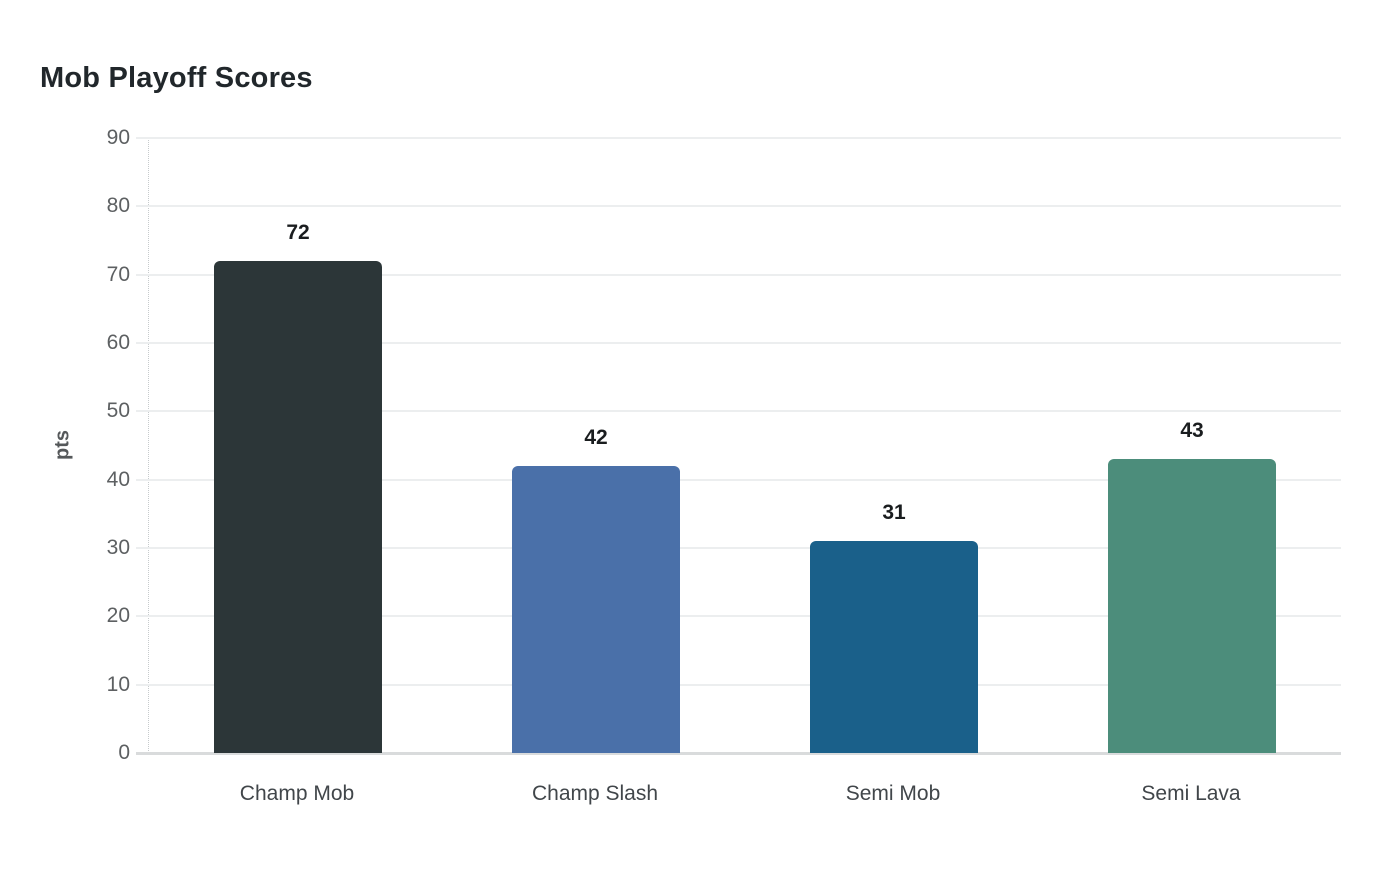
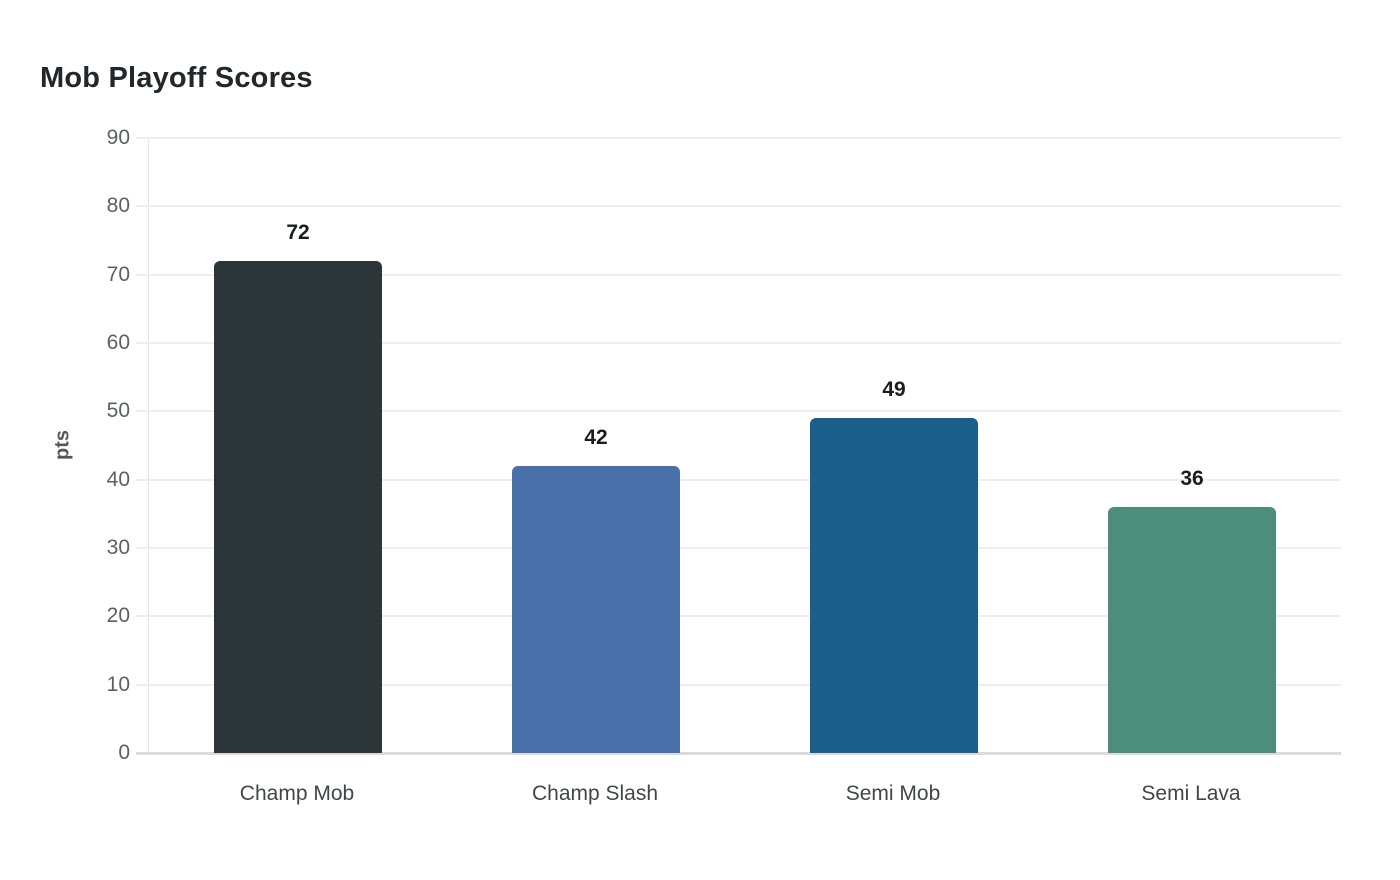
Semi Mob: 31 -> 49
Semi Lava: 43 -> 36
